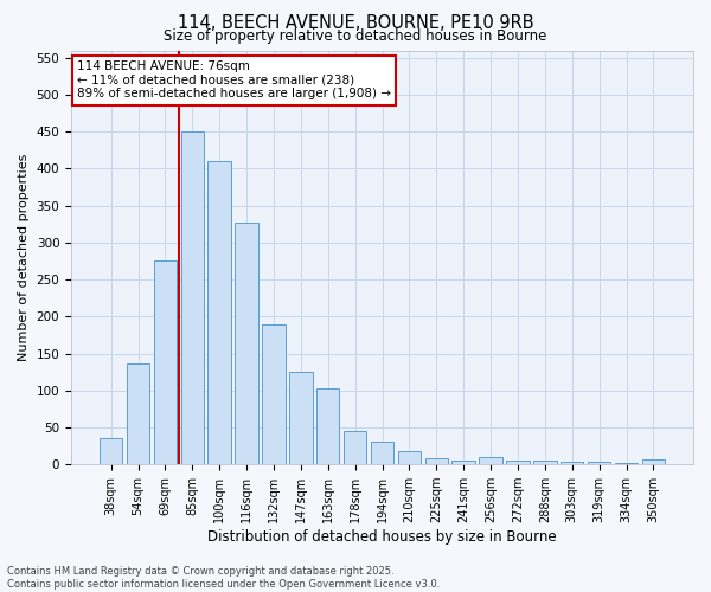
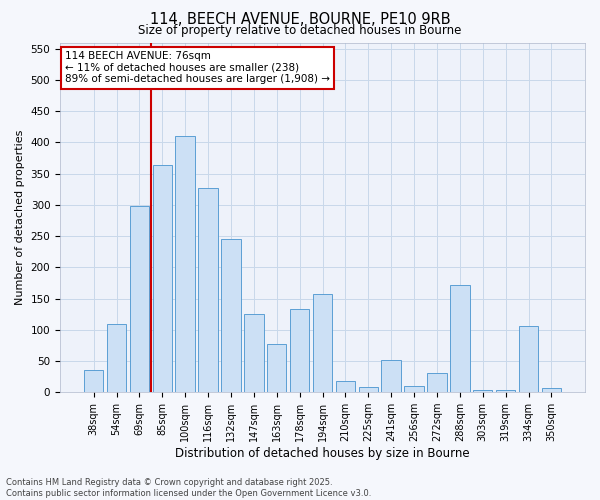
54sqm: 137 -> 110
69sqm: 275 -> 298
85sqm: 450 -> 364
132sqm: 190 -> 246
163sqm: 103 -> 78
178sqm: 45 -> 134
194sqm: 30 -> 158
241sqm: 5 -> 52
272sqm: 5 -> 30
288sqm: 5 -> 172
334sqm: 2 -> 106
